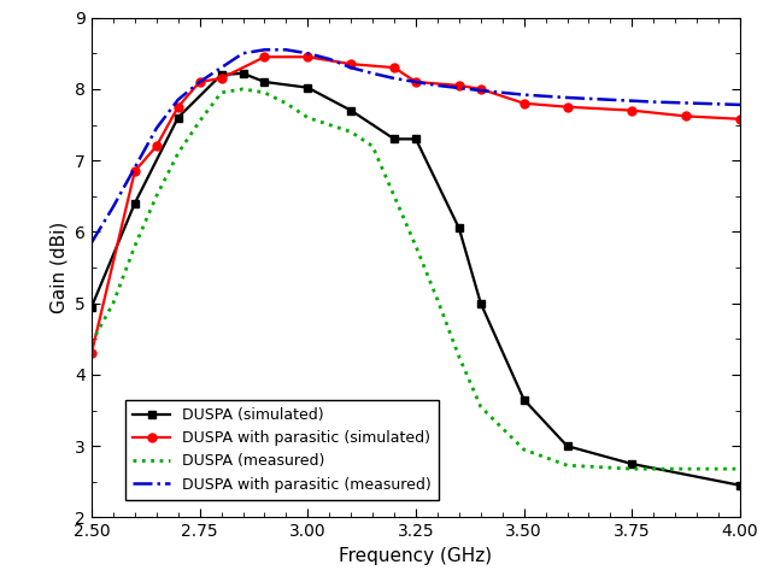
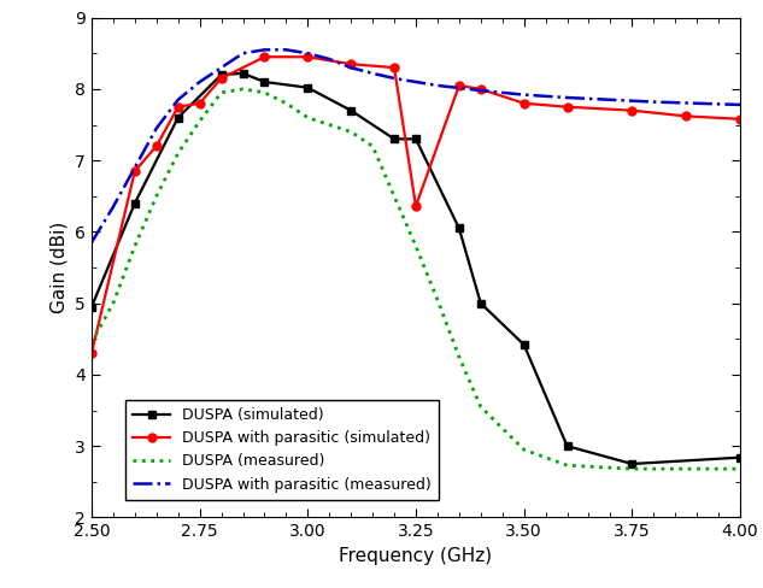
DUSPA with parasitic (simulated)/2.75: 8.10 -> 7.80
DUSPA with parasitic (simulated)/3.25: 8.10 -> 6.36
DUSPA (simulated)/3.50: 3.65 -> 4.42
DUSPA (simulated)/4.00: 2.45 -> 2.84
